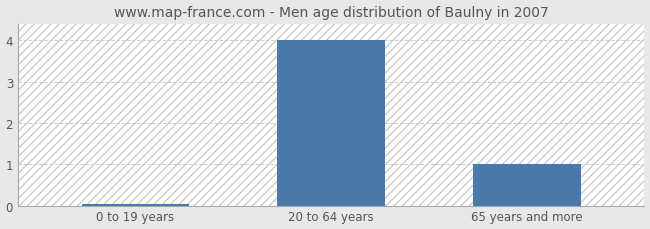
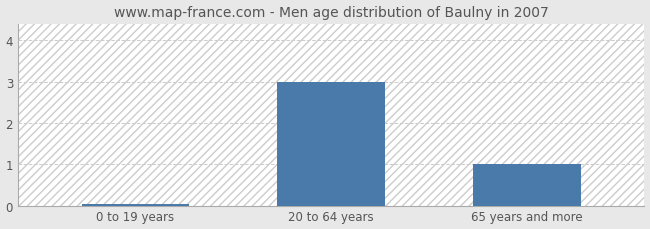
20 to 64 years: 4.00 -> 3.00
